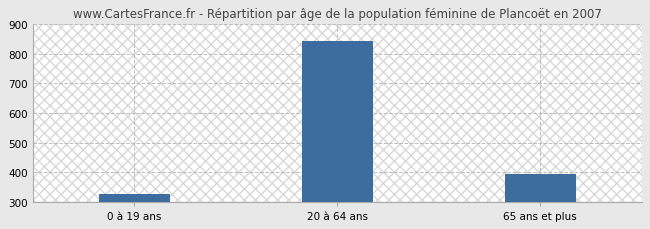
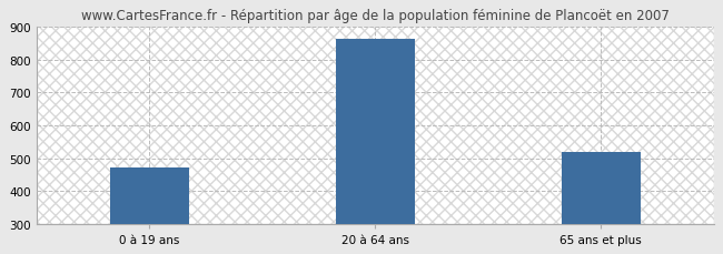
0 à 19 ans: 325 -> 470
20 à 64 ans: 843 -> 865
65 ans et plus: 395 -> 520
